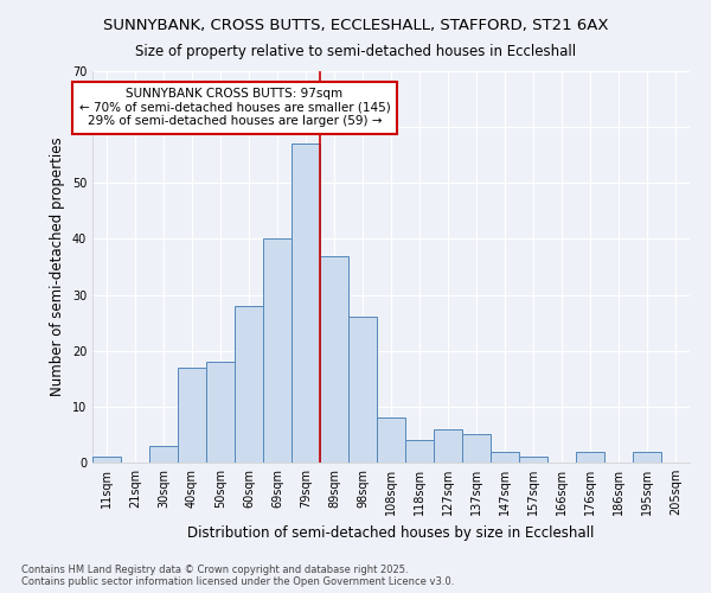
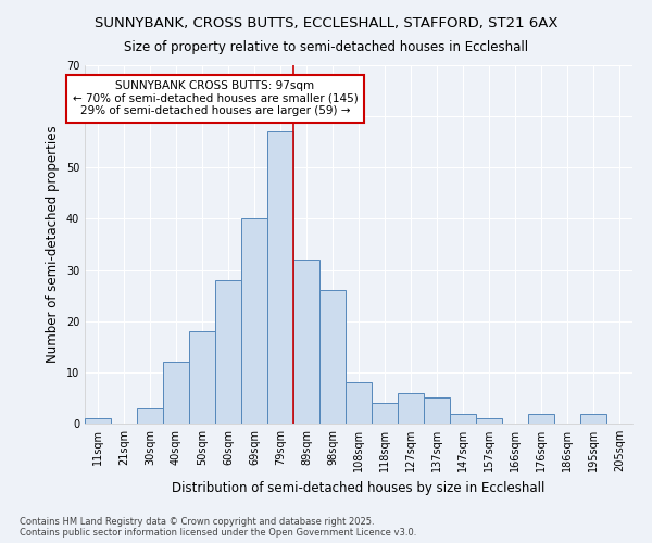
40sqm: 17 -> 12
89sqm: 37 -> 32
